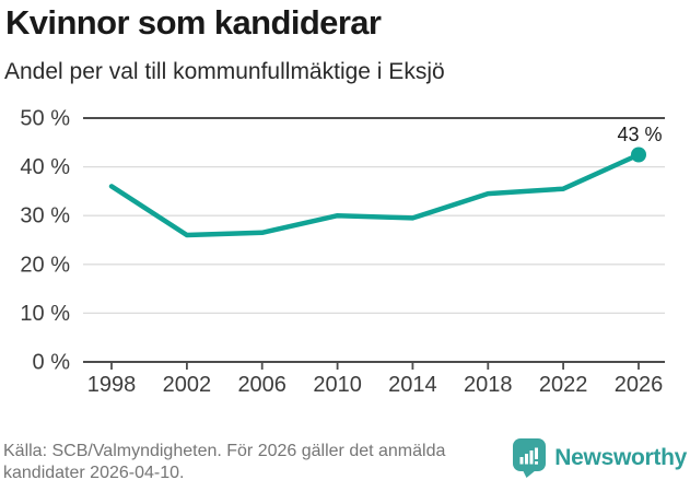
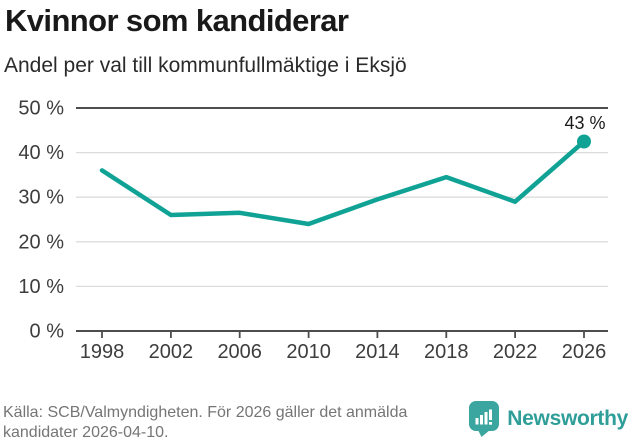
2010: 30% -> 24%
2022: 36% -> 29%
